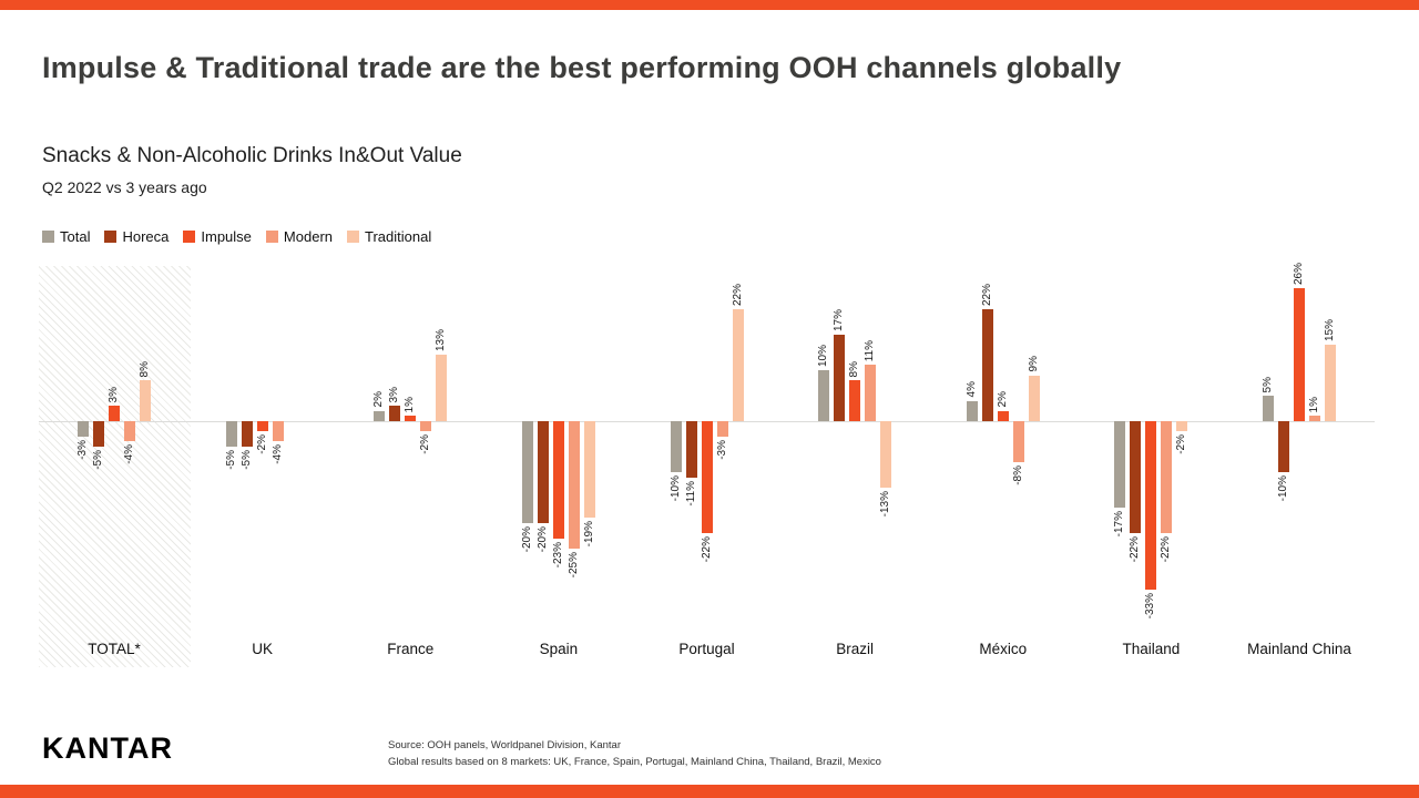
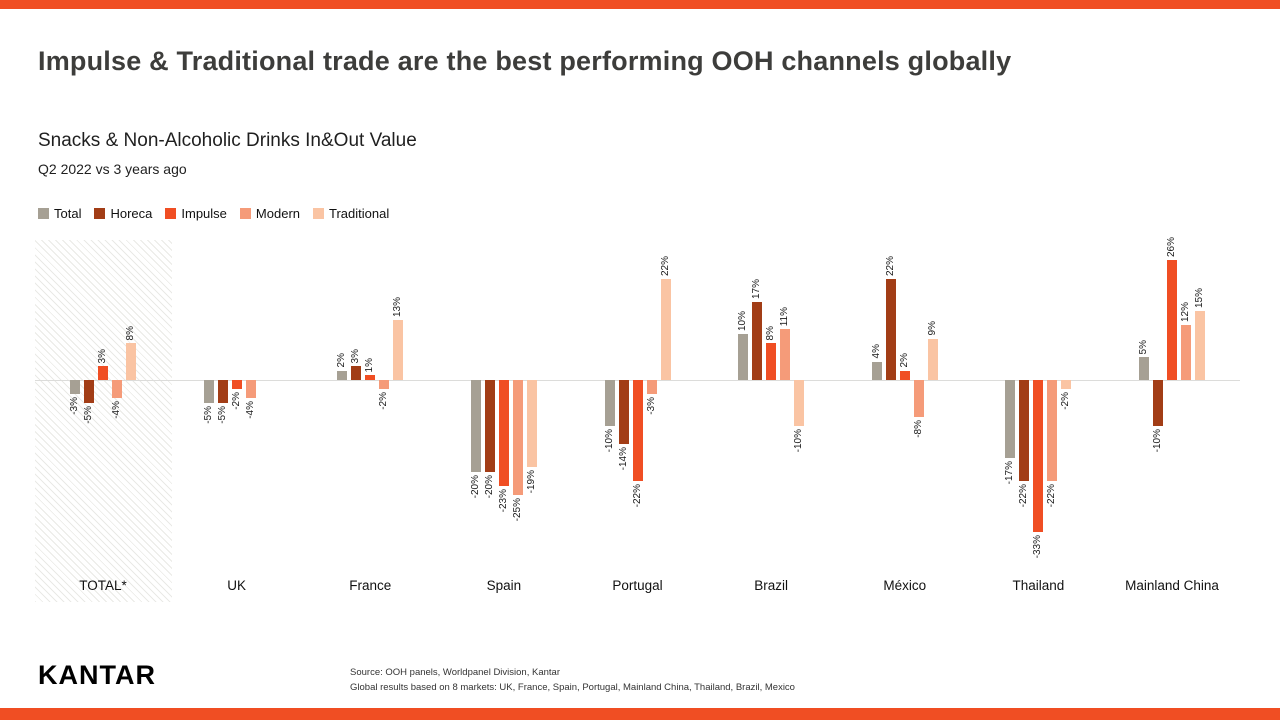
Horeca/Portugal: -11% -> -14%
Traditional/Brazil: -13% -> -10%
Modern/Mainland China: 1% -> 12%
